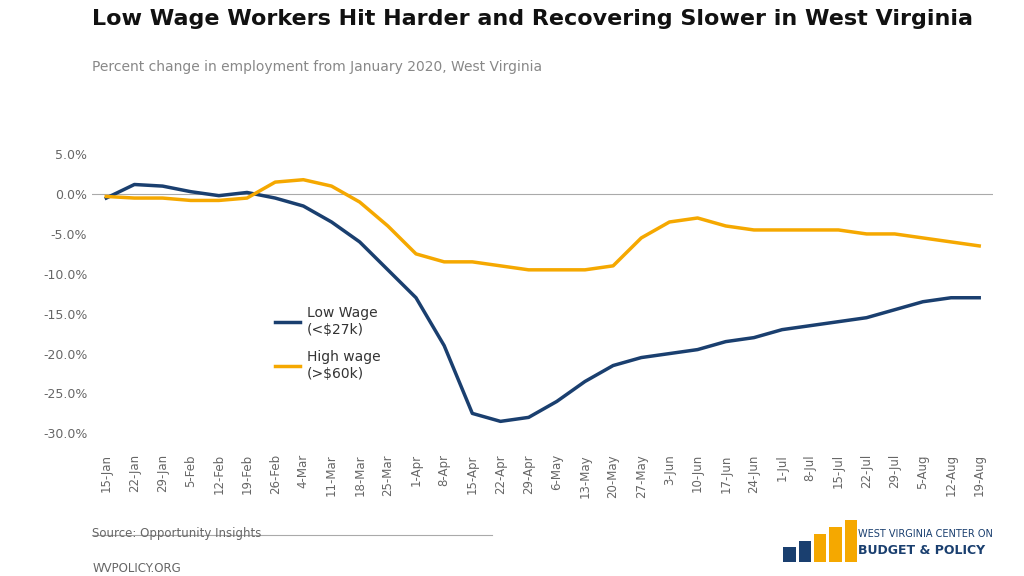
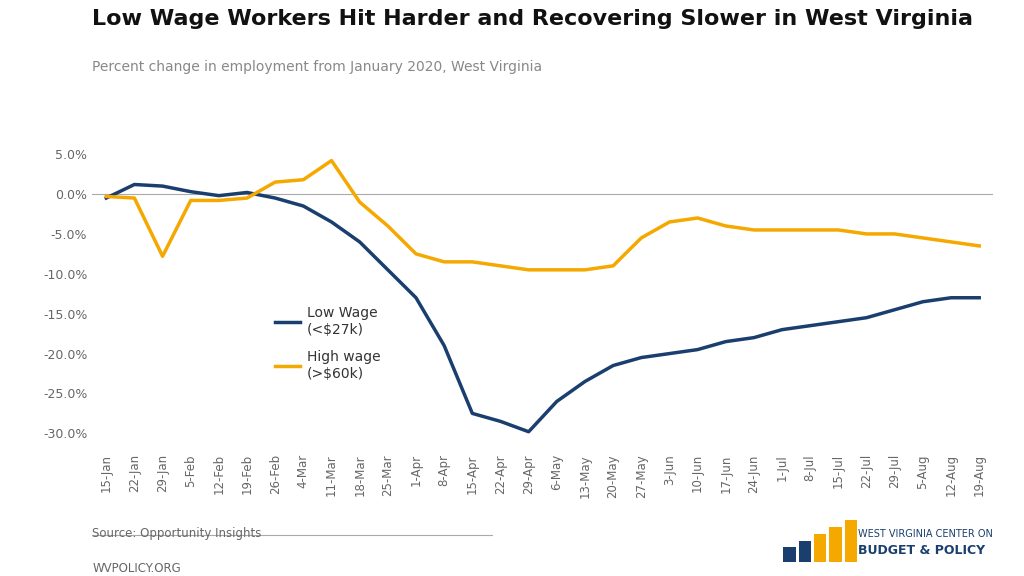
High wage (>$60k)/29-Jan: -0.5% -> -7.8%
High wage (>$60k)/11-Mar: 1.0% -> 4.2%
Low Wage (<$27k)/29-Apr: -28.0% -> -29.8%
